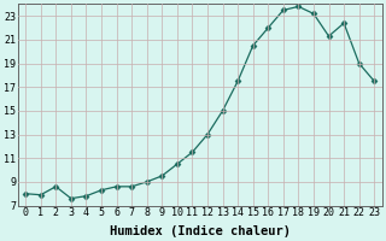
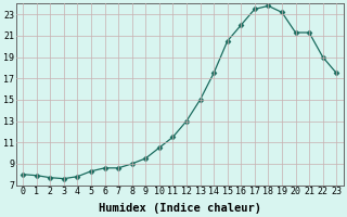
2: 8.6 -> 7.7
21: 22.4 -> 21.3
